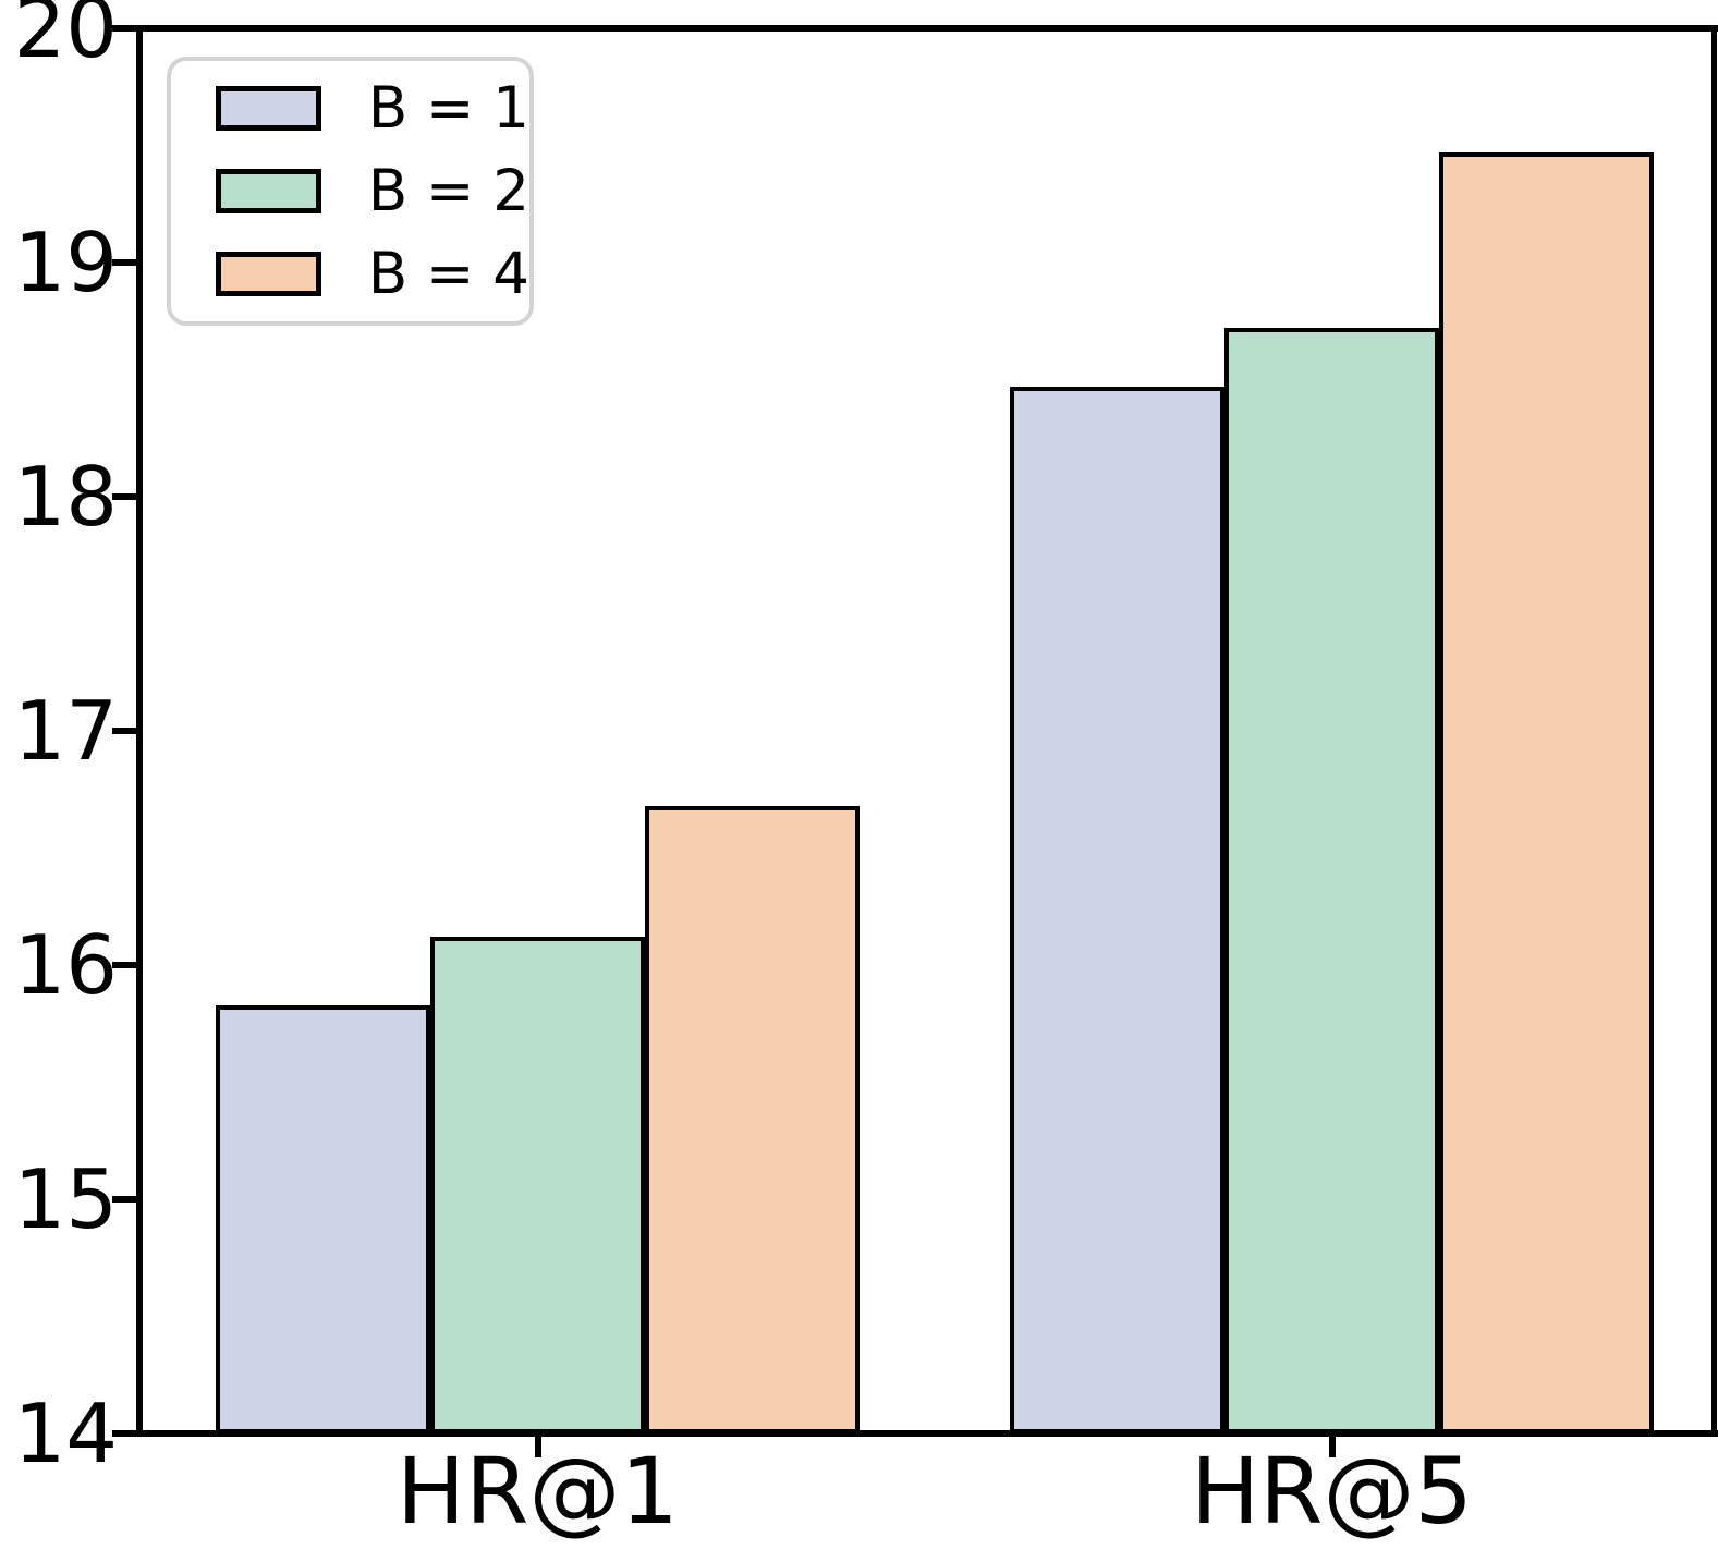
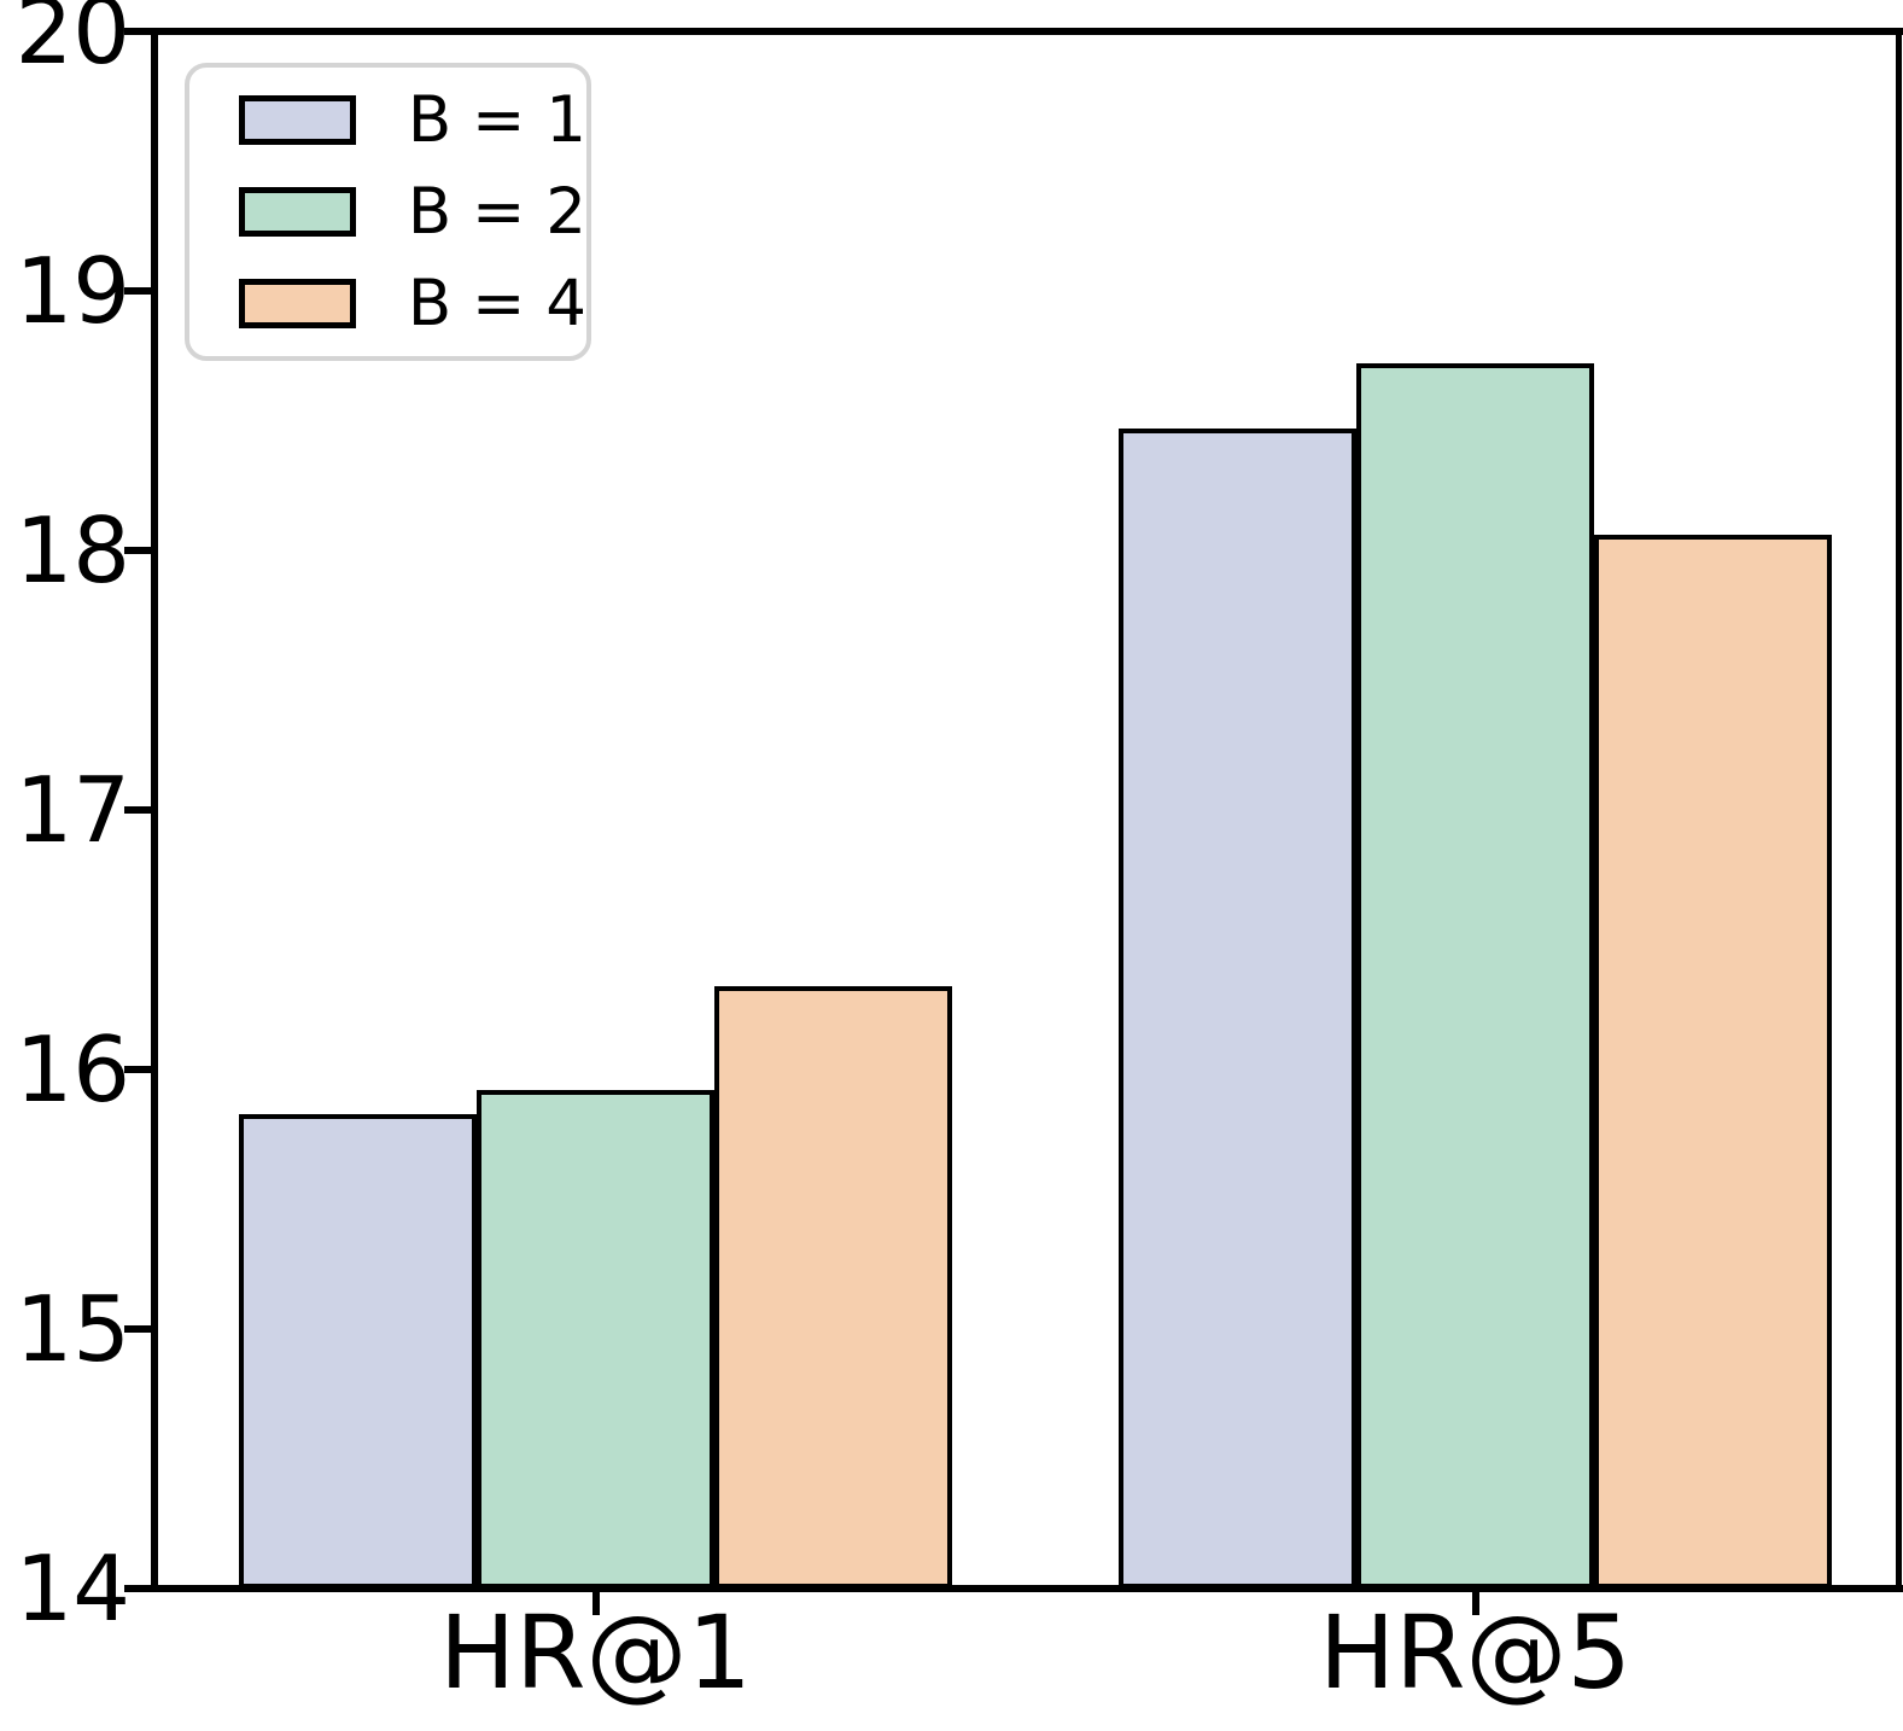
B = 2/HR@1: 16.12 -> 15.92
B = 4/HR@1: 16.68 -> 16.32
B = 4/HR@5: 19.47 -> 18.06
